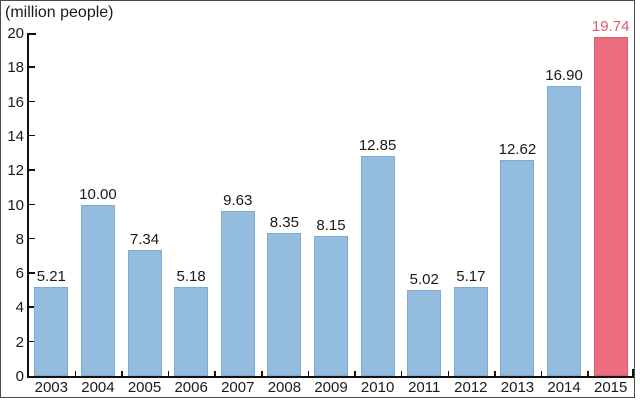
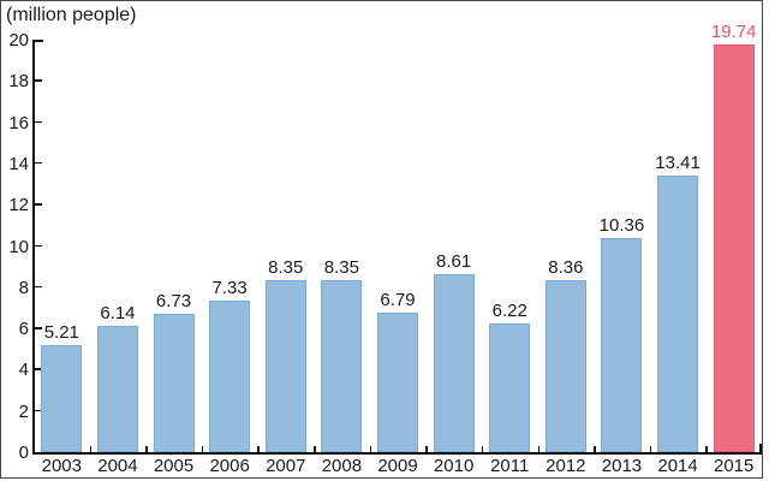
2004: 10.00 -> 6.14
2005: 7.34 -> 6.73
2006: 5.18 -> 7.33
2007: 9.63 -> 8.35
2009: 8.15 -> 6.79
2010: 12.85 -> 8.61
2011: 5.02 -> 6.22
2012: 5.17 -> 8.36
2013: 12.62 -> 10.36
2014: 16.90 -> 13.41
